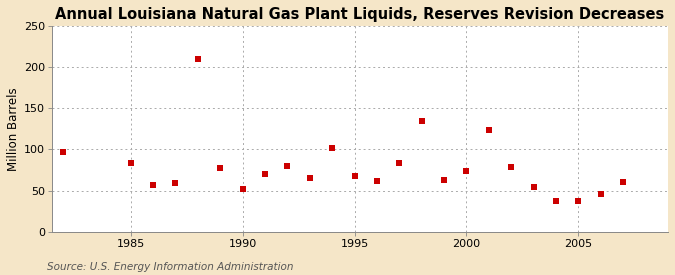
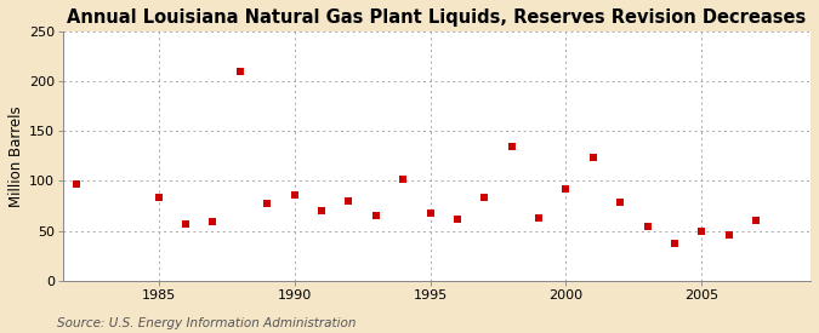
1990: 52 -> 86
2000: 74 -> 92
2005: 38 -> 50
